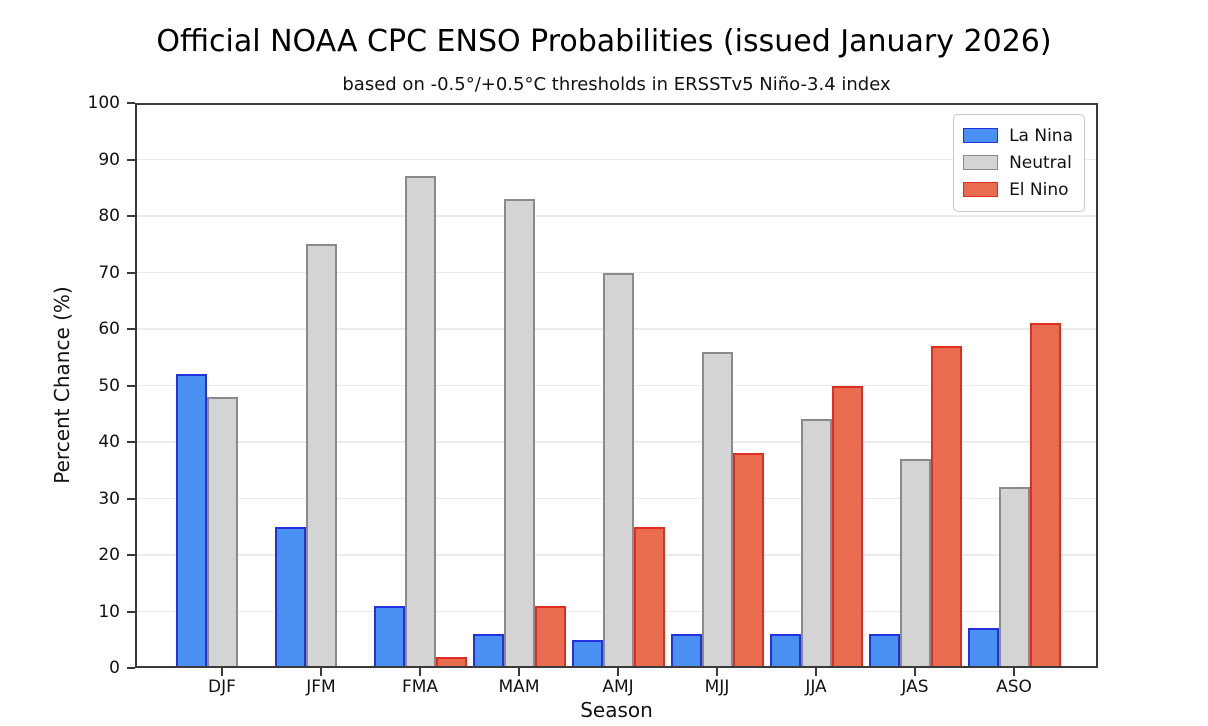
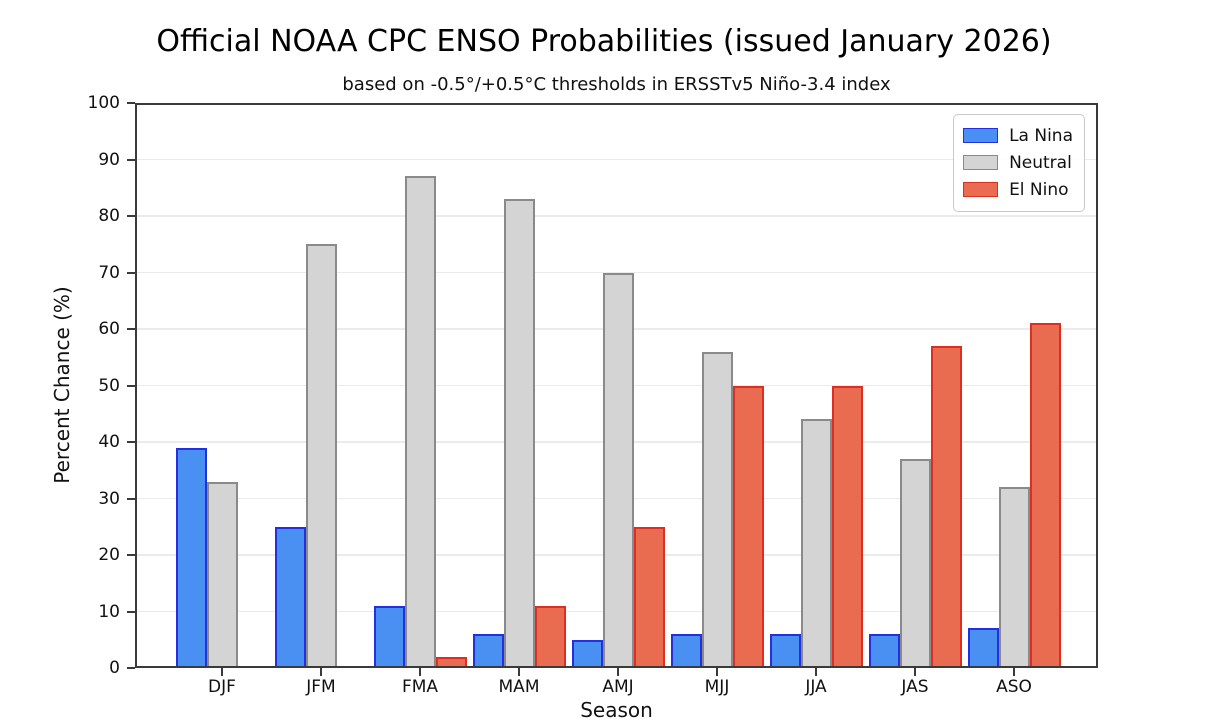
La Nina/DJF: 52 -> 39
Neutral/DJF: 48 -> 33
El Nino/MJJ: 38 -> 50
